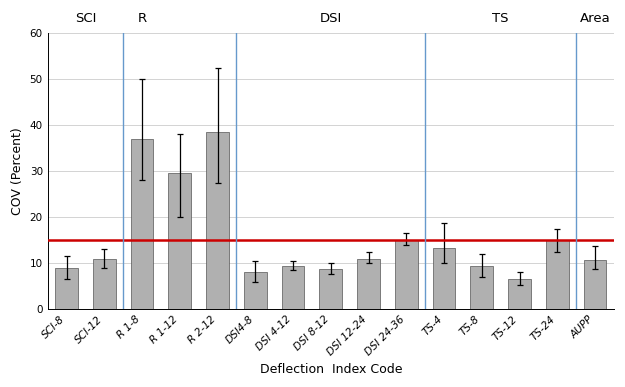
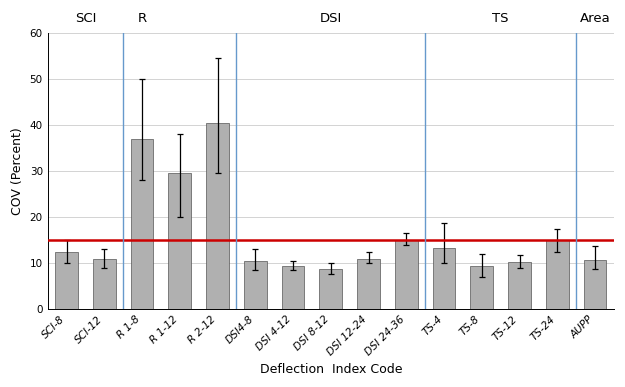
SCI-8: 9.0 -> 12.5
R 2-12: 38.5 -> 40.5
DSI4-8: 8.0 -> 10.5
TS-12: 6.5 -> 10.2
